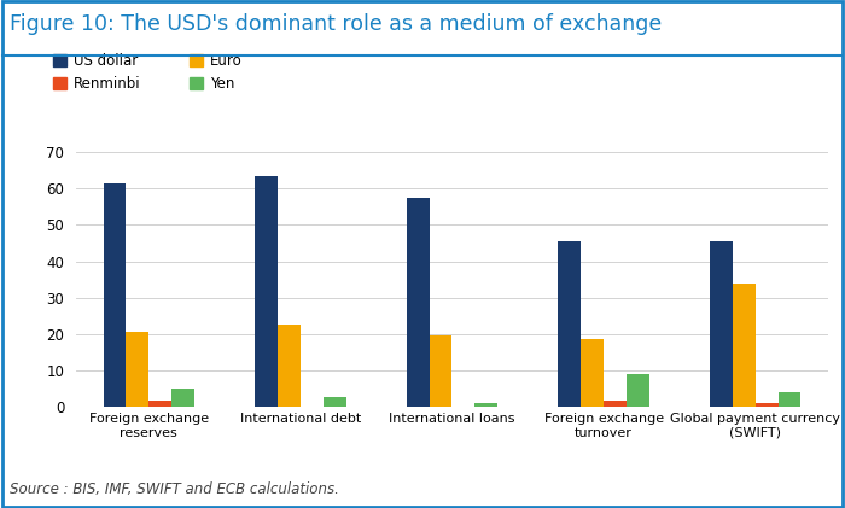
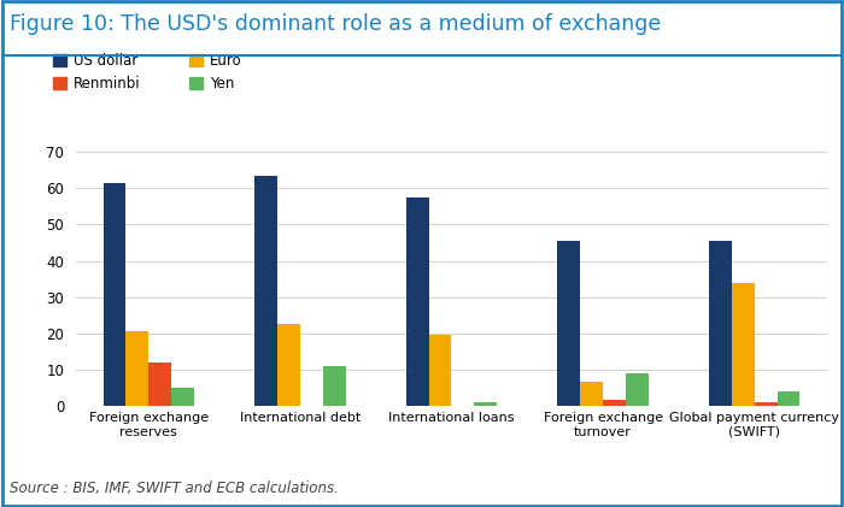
Renminbi/Foreign exchange reserves: 1.5 -> 12.0
Yen/International debt: 2.5 -> 11.0
Euro/Foreign exchange turnover: 18.5 -> 6.5
